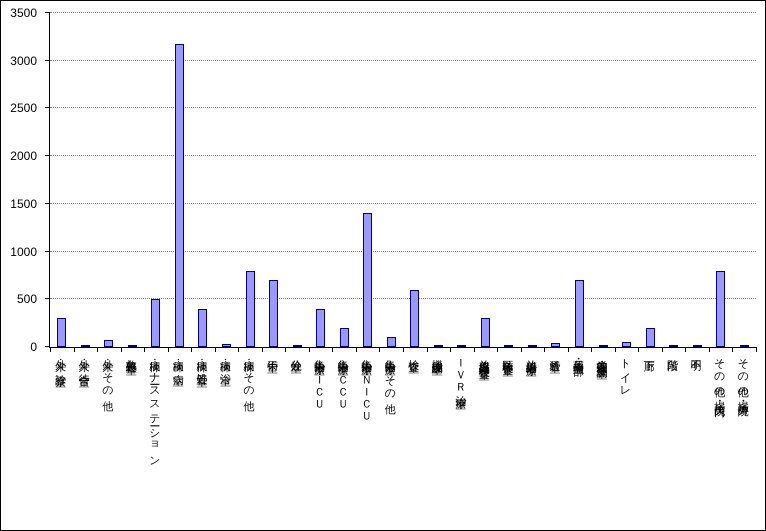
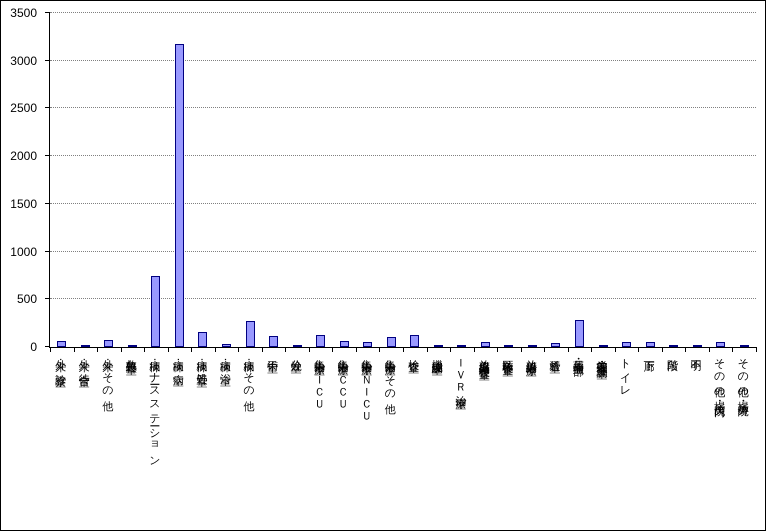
外来：診察室: 300 -> 100
病棟：ナースステーション: 500 -> 700
病棟：処置室: 400 -> 200
病棟：その他: 800 -> 300
手術室: 700 -> 100
集中治療室：ＩＣＵ: 400 -> 100
集中治療室：ＣＣＵ: 200 -> 100
集中治療室：ＮＩＣＵ: 1400 -> 100
検査室: 600 -> 100
放射線撮影室・検査室: 300 -> 100
薬局・輸血部: 700 -> 300
廊下: 200 -> 100
その他の場所・院内: 800 -> 100
